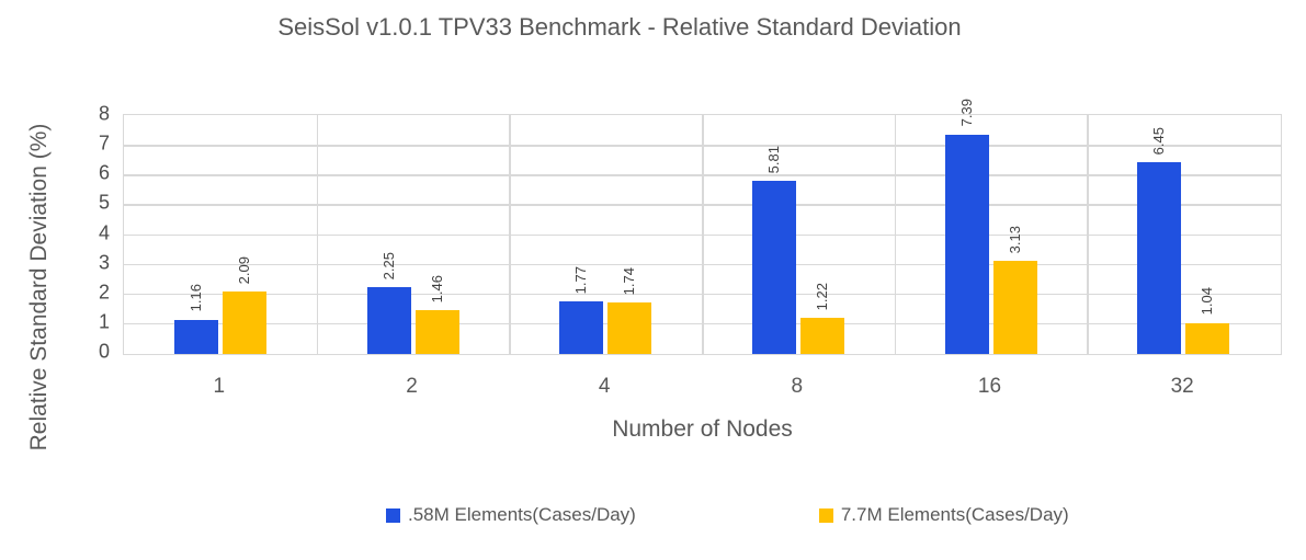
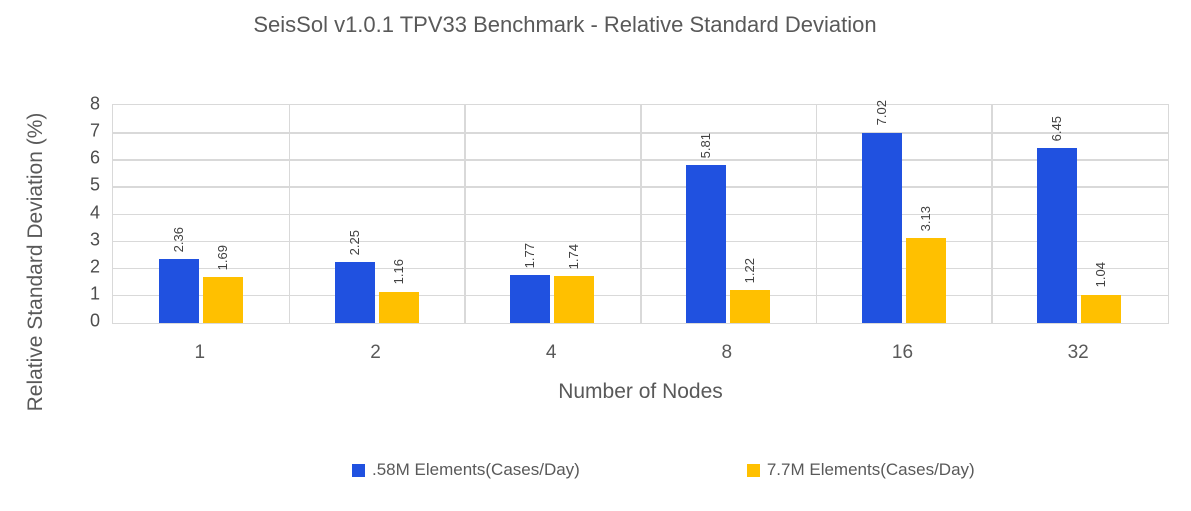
.58M Elements(Cases/Day)/1: 1.16 -> 2.36
7.7M Elements(Cases/Day)/1: 2.09 -> 1.69
7.7M Elements(Cases/Day)/2: 1.46 -> 1.16
.58M Elements(Cases/Day)/16: 7.39 -> 7.02
